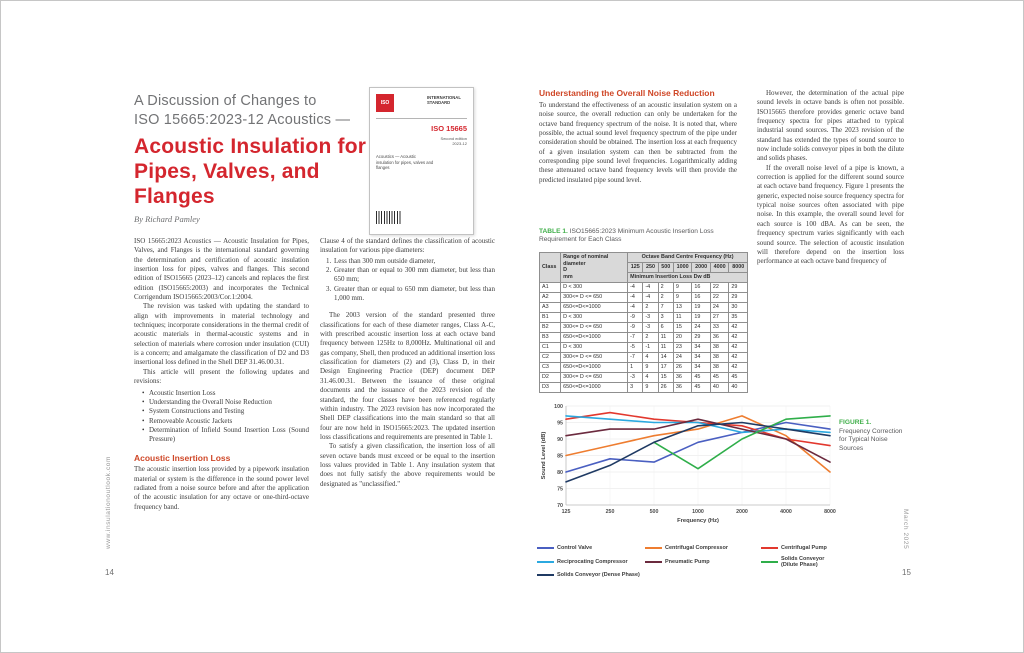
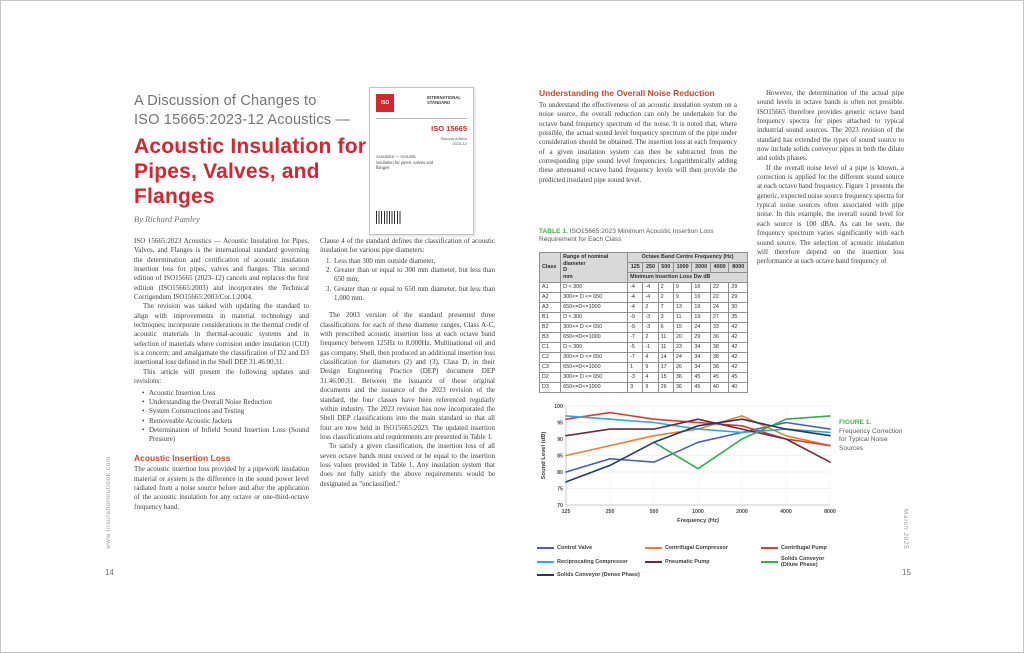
Reciprocating Compressor/1000: 95 -> 93
Solids Conveyor (Dense Phase)/2000: 95 -> 96
Centrifugal Compressor/8000: 80 -> 88
